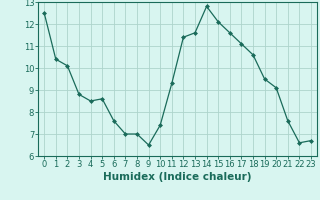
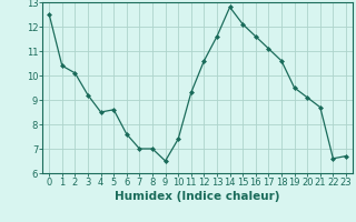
3: 8.8 -> 9.2
12: 11.4 -> 10.6
21: 7.6 -> 8.7
